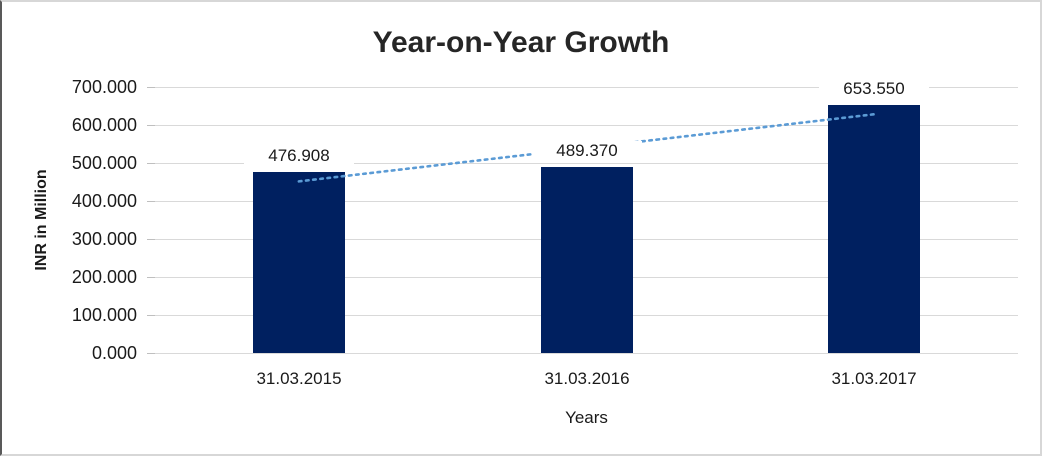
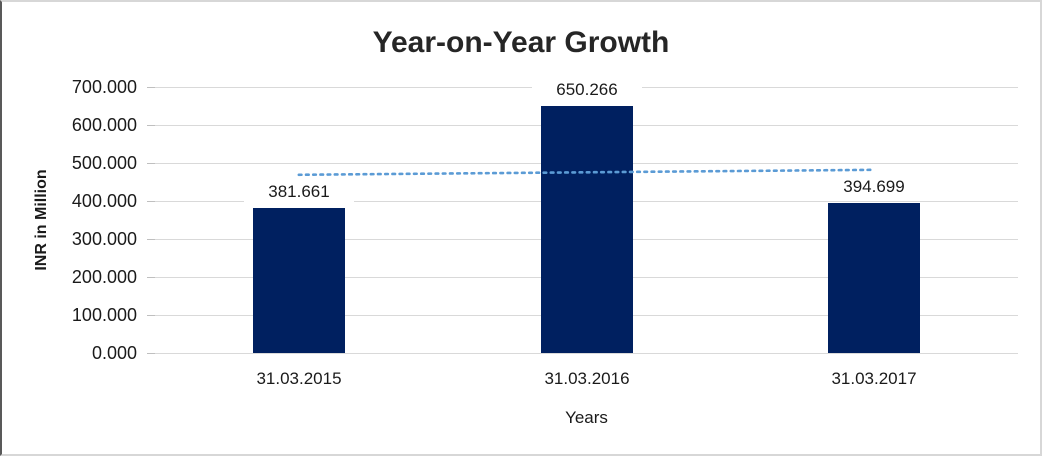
31.03.2015: 476.908 -> 381.661
31.03.2016: 489.370 -> 650.266
31.03.2017: 653.550 -> 394.699
